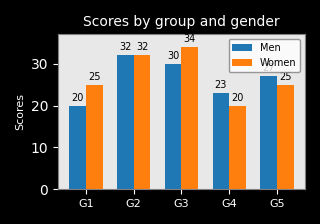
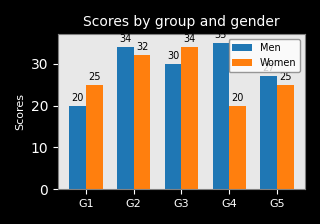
Men/G2: 32 -> 34
Men/G4: 23 -> 35
